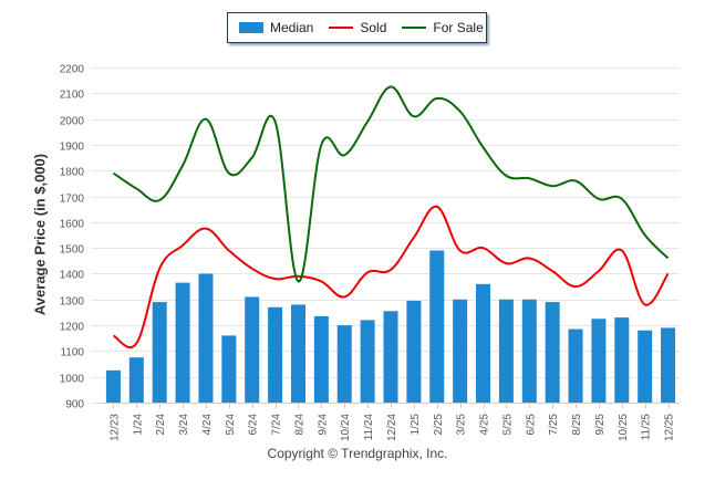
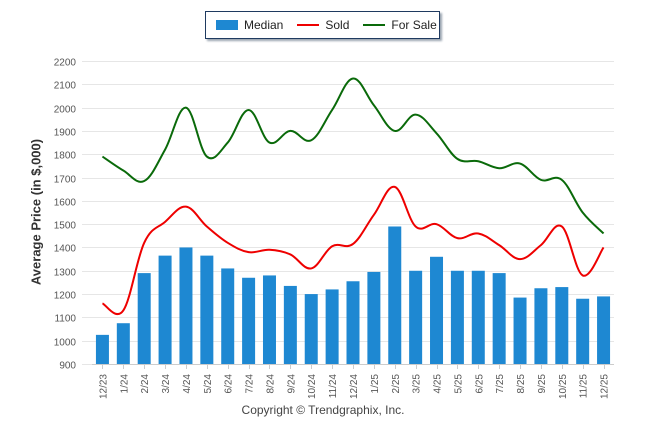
Median/5/24: 1160 -> 1360
For Sale/8/24: 1370 -> 1850
For Sale/2/25: 2080 -> 1900
For Sale/3/25: 2030 -> 1970
